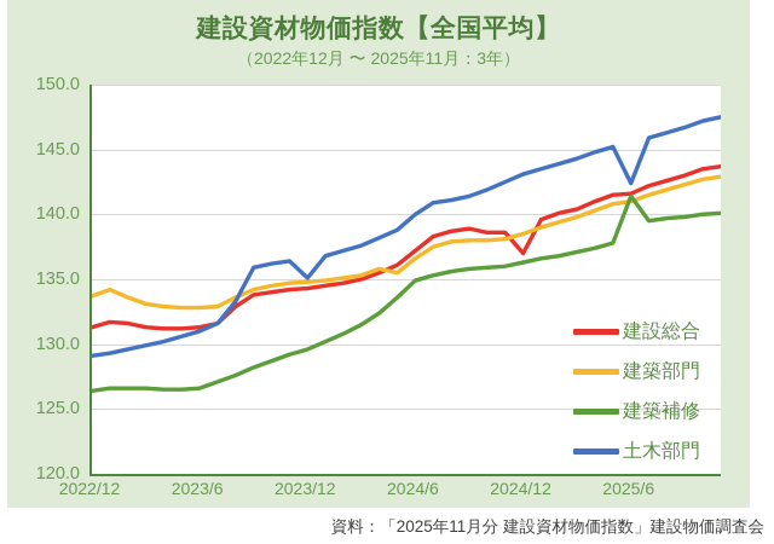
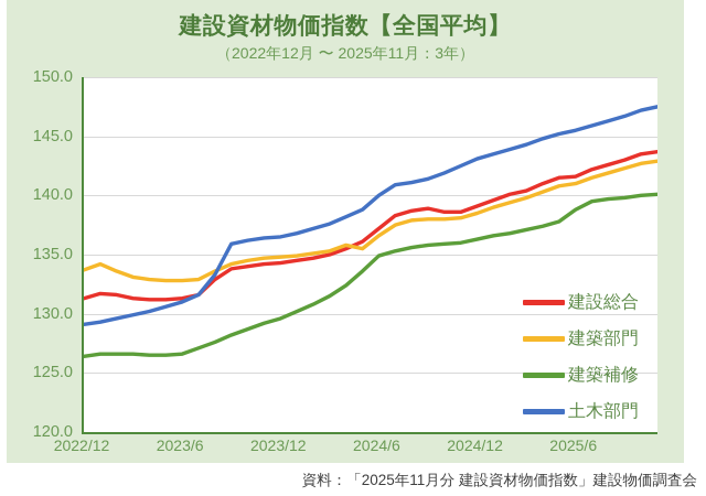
土木部門/2023/12: 135.1 -> 136.5
建設総合/2024/12: 137.0 -> 139.1
建築補修/2025/6: 141.4 -> 138.8
土木部門/2025/6: 142.4 -> 145.5
